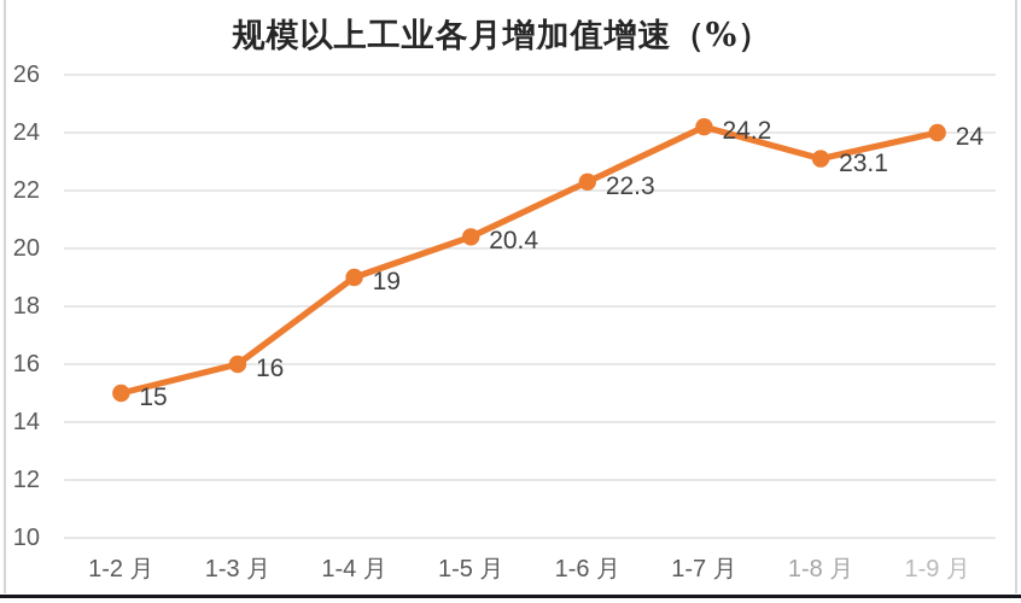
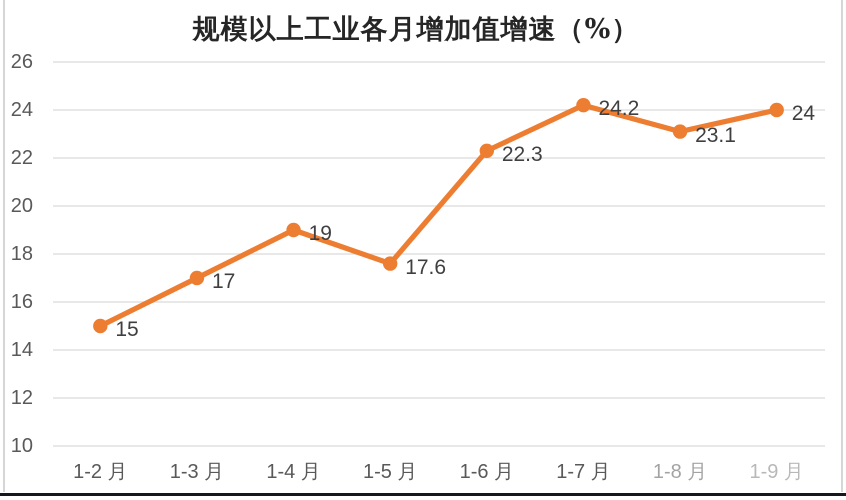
1-3 月: 16 -> 17
1-5 月: 20.4 -> 17.6
